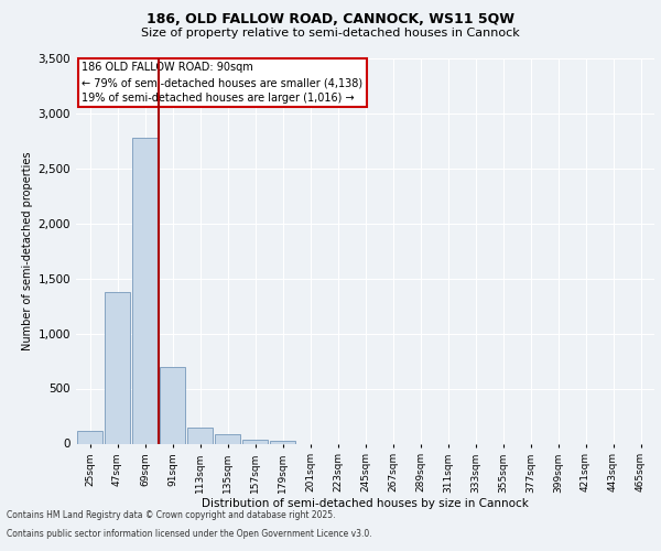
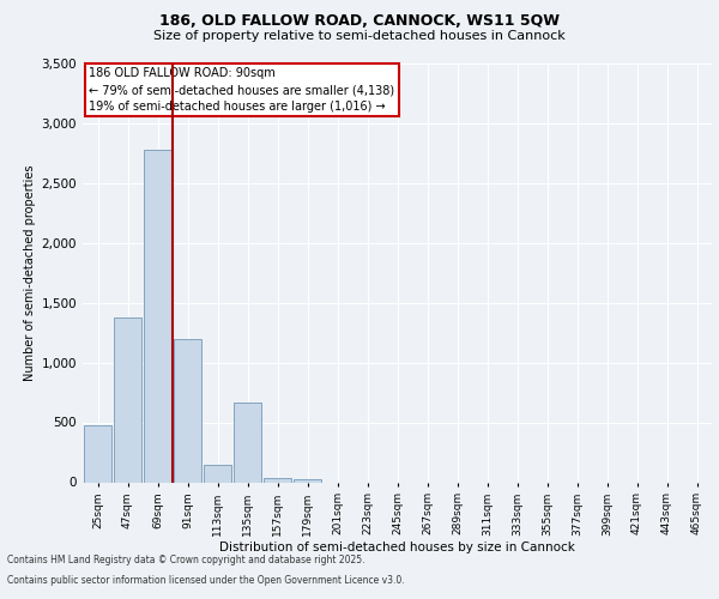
25sqm: 120 -> 480
91sqm: 700 -> 1,200
135sqm: 90 -> 670
